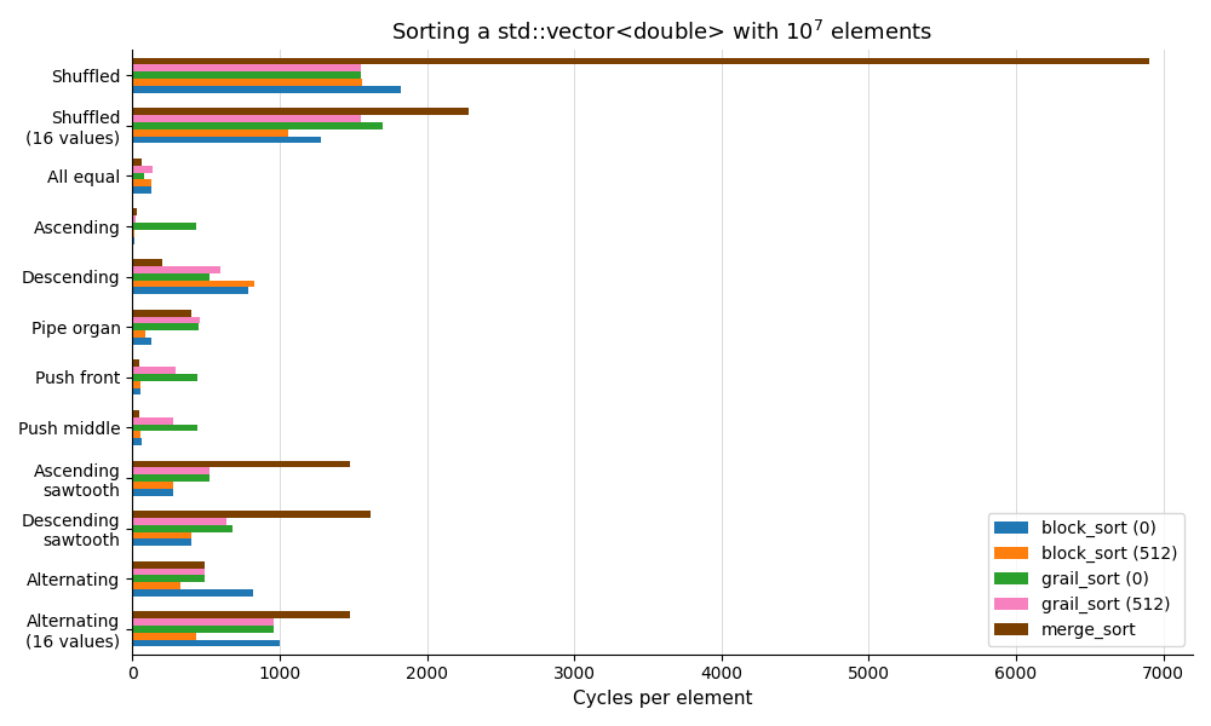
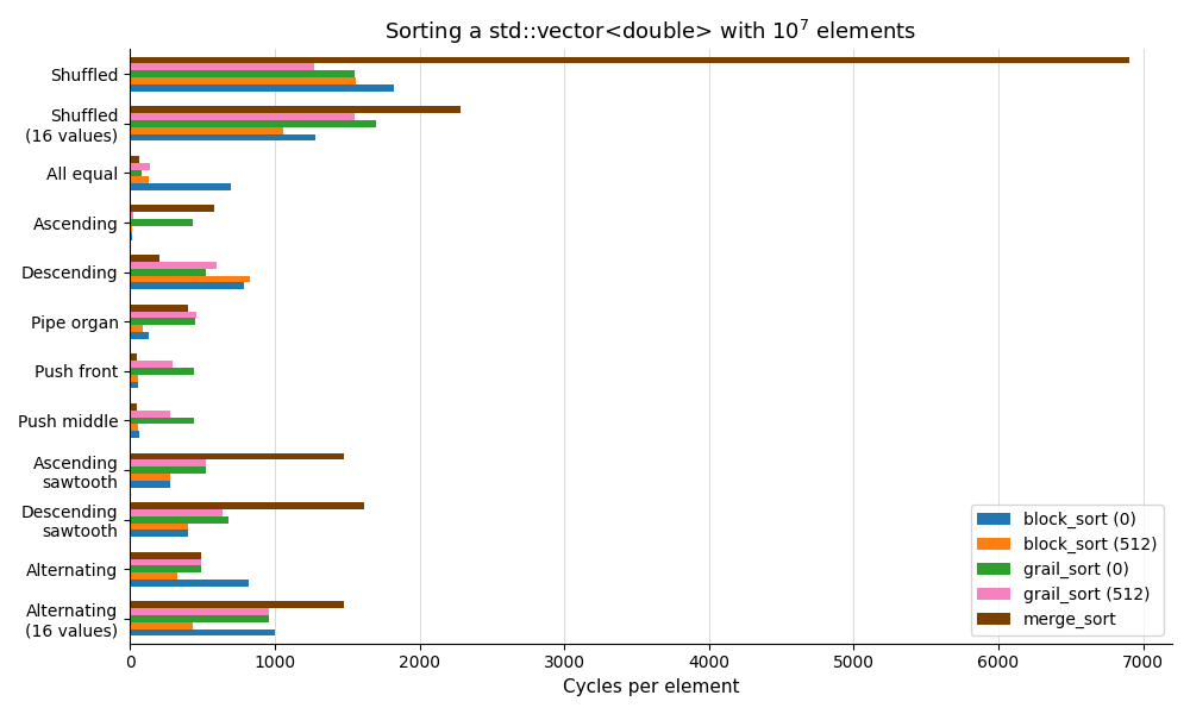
grail_sort (512)/Shuffled: 1550 -> 1270
block_sort (0)/All equal: 130 -> 700
merge_sort/Ascending: 30 -> 580
